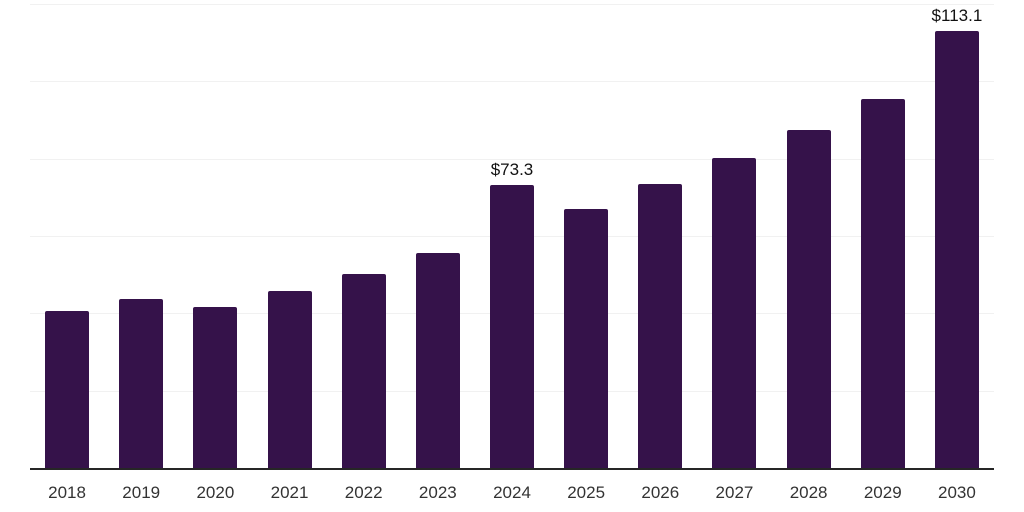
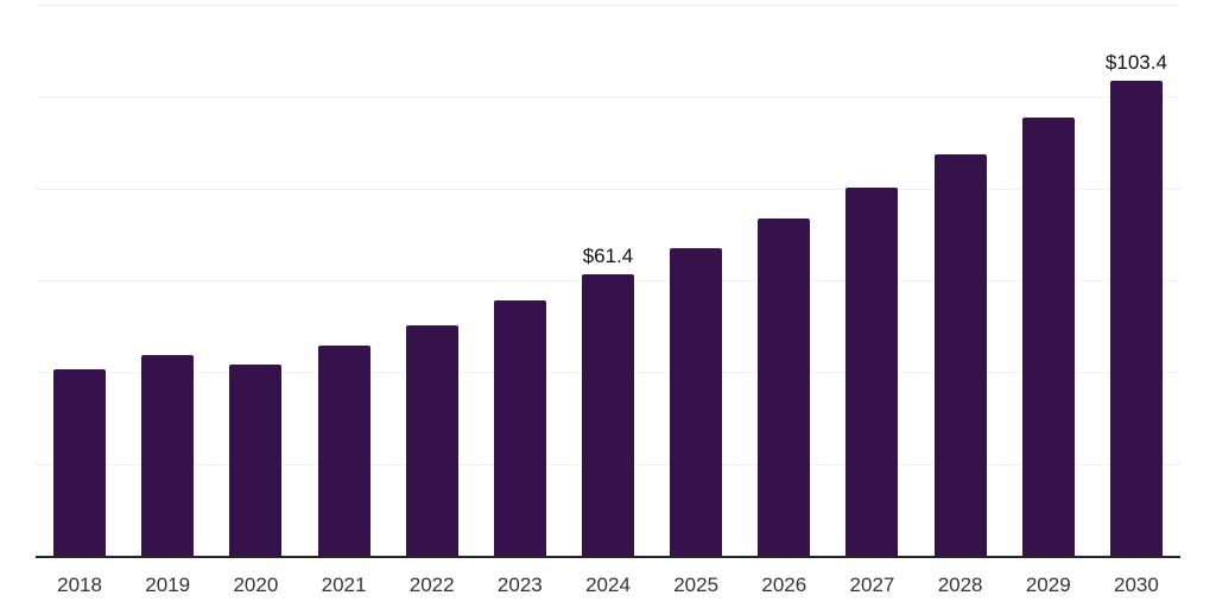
2024: $73.3 -> $61.4
2030: $113.1 -> $103.4
